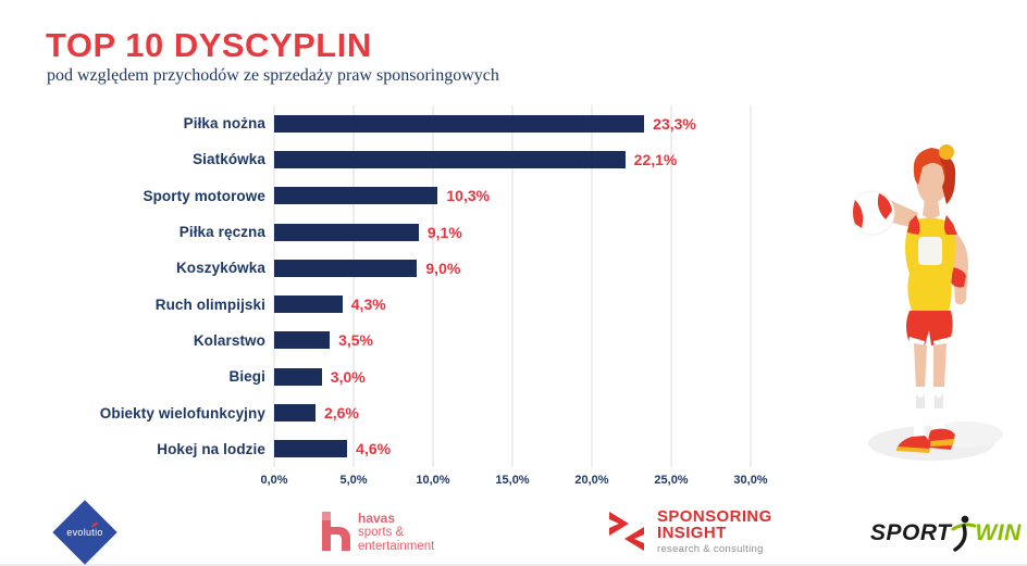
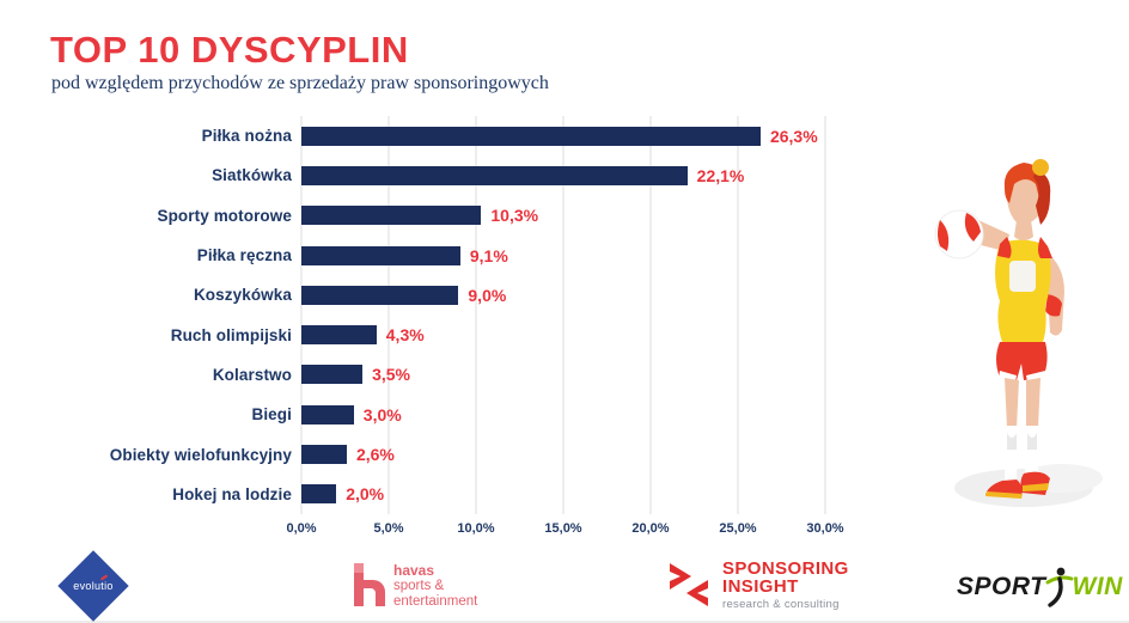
Piłka nożna: 23,3% -> 26,3%
Hokej na lodzie: 4,6% -> 2,0%
